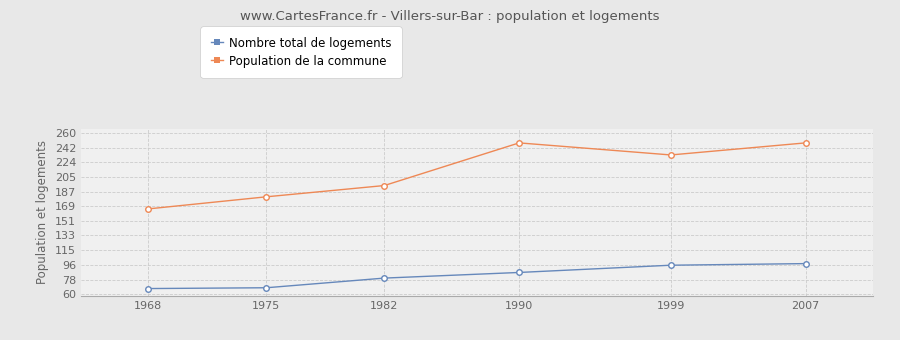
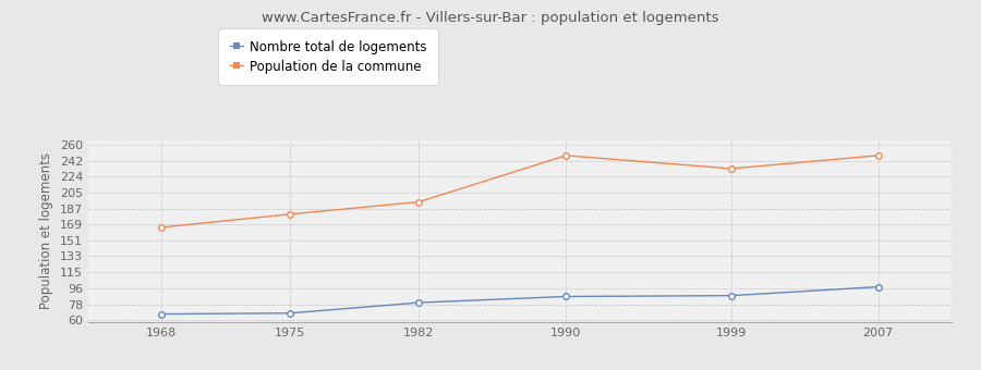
Nombre total de logements/1999: 96 -> 88
